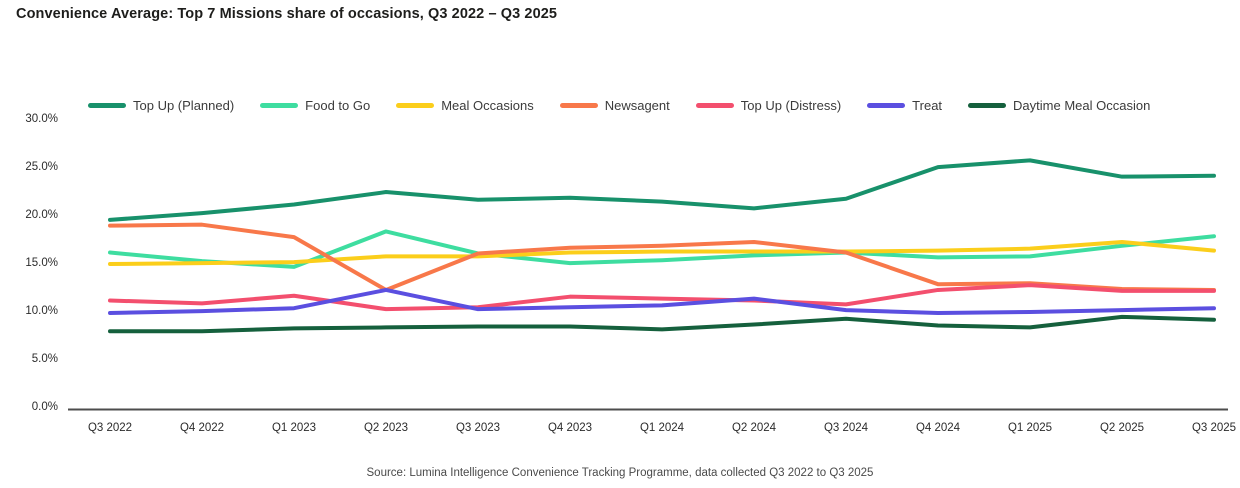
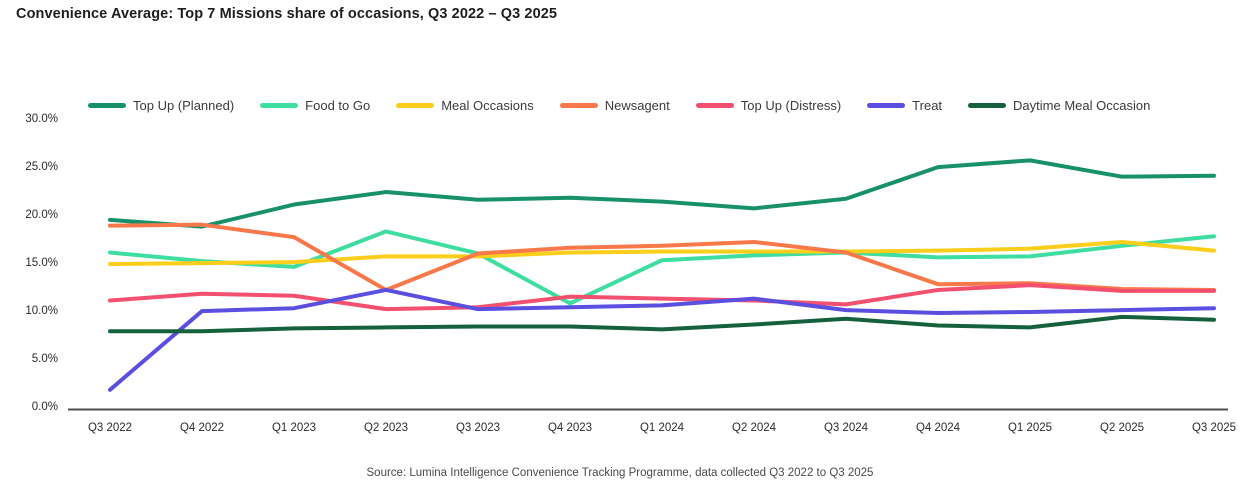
Treat/Q3 2022: 10% -> 2%
Top Up (Planned)/Q4 2022: 20% -> 19%
Top Up (Distress)/Q4 2022: 11% -> 12%
Food to Go/Q4 2023: 15% -> 11%
